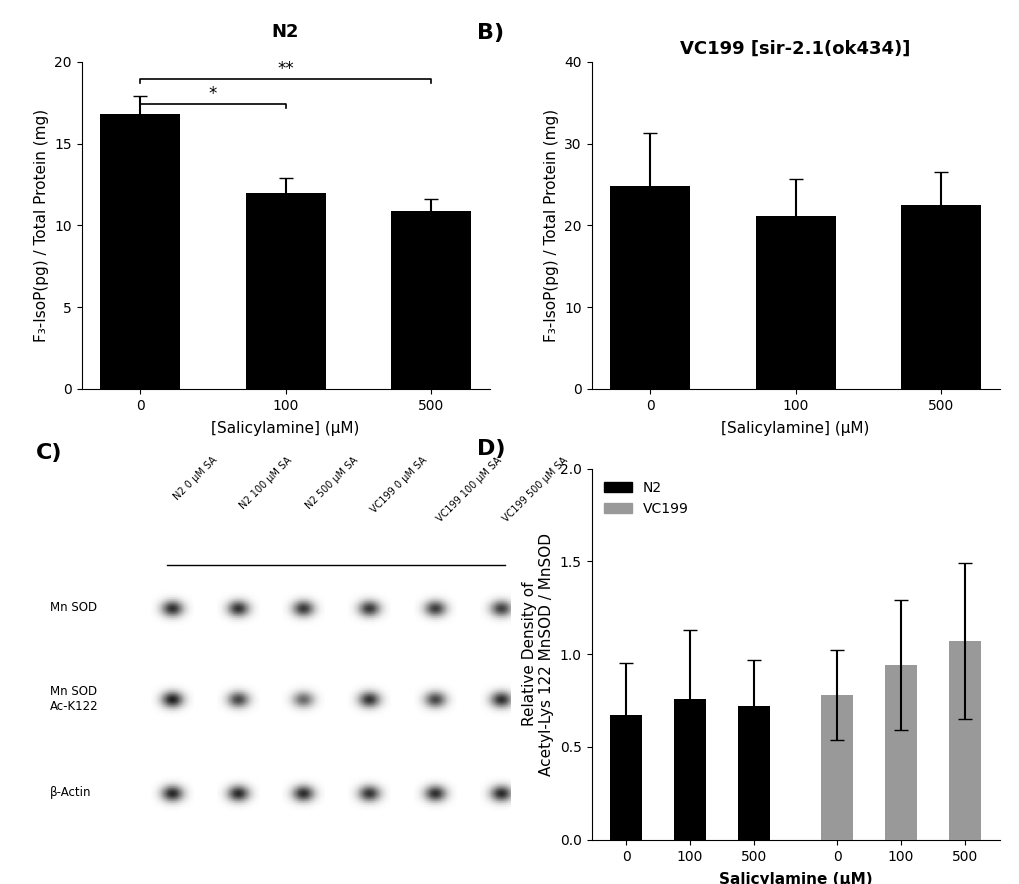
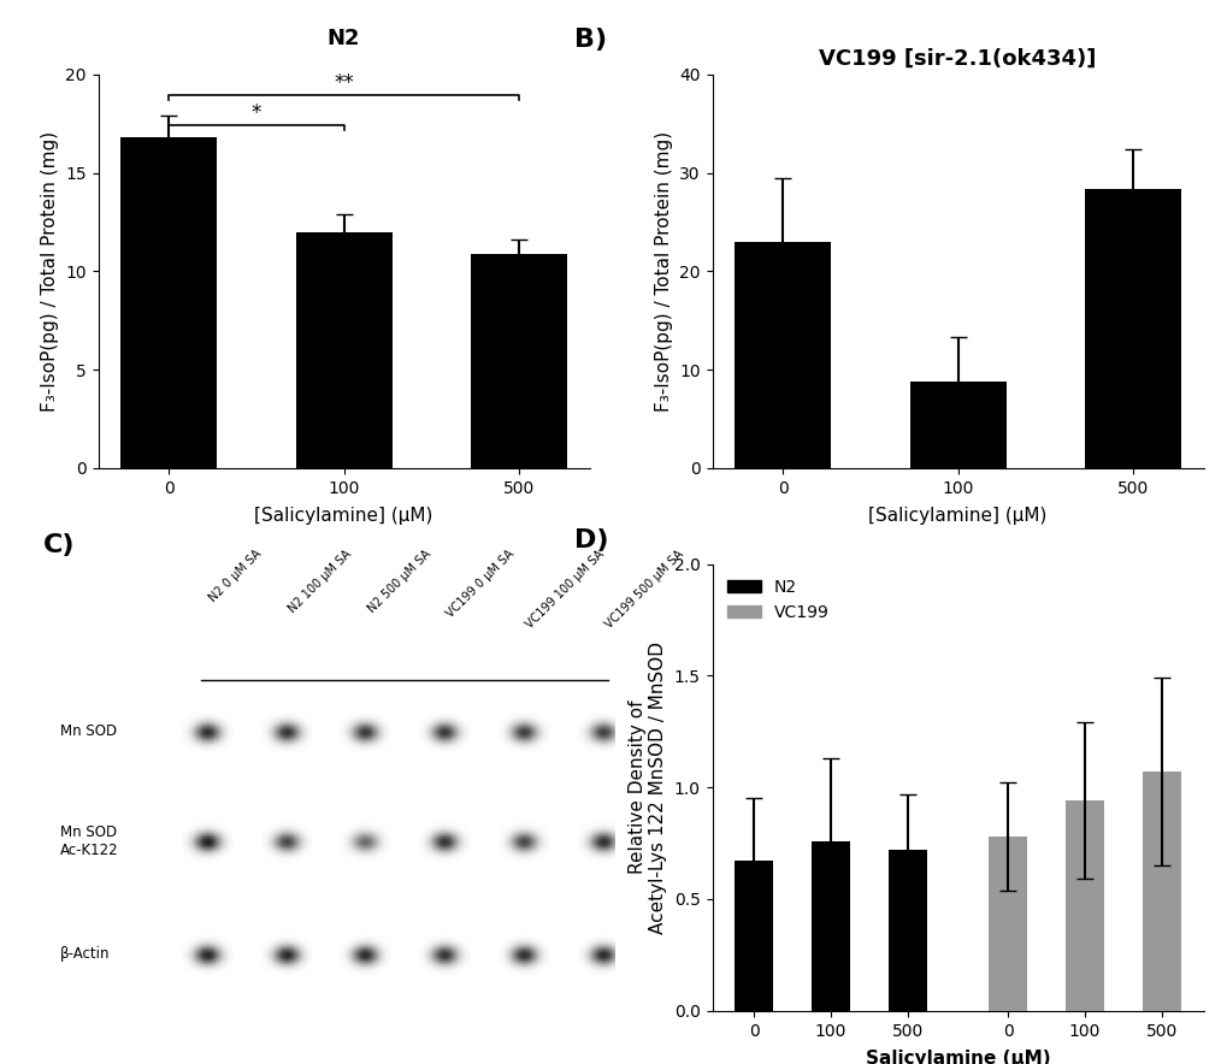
VC199 [sir-2.1(ok434)]/0: 24.8 -> 23.0
VC199 [sir-2.1(ok434)]/100: 21.2 -> 8.8
VC199 [sir-2.1(ok434)]/500: 22.5 -> 28.4
